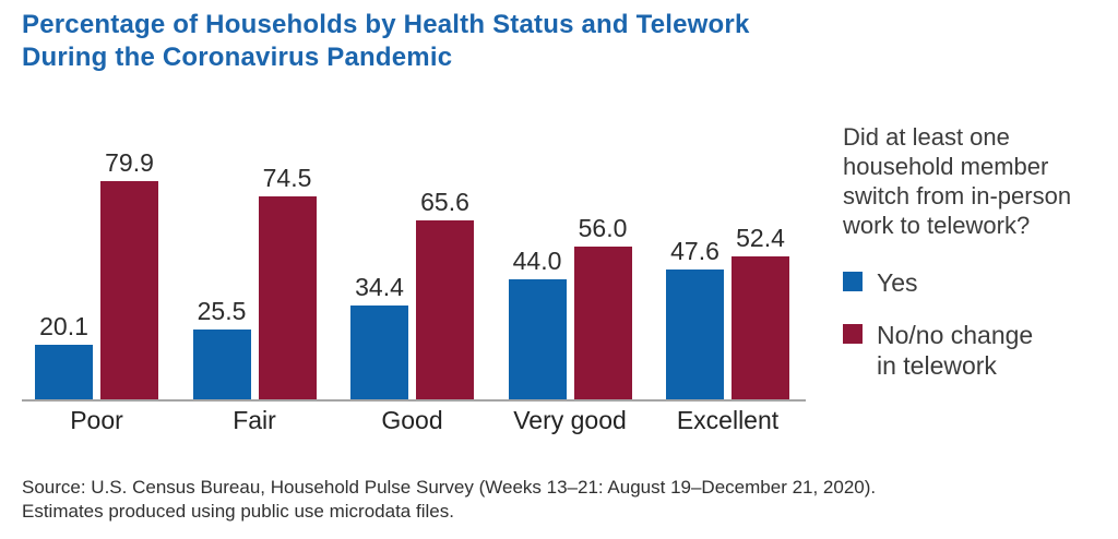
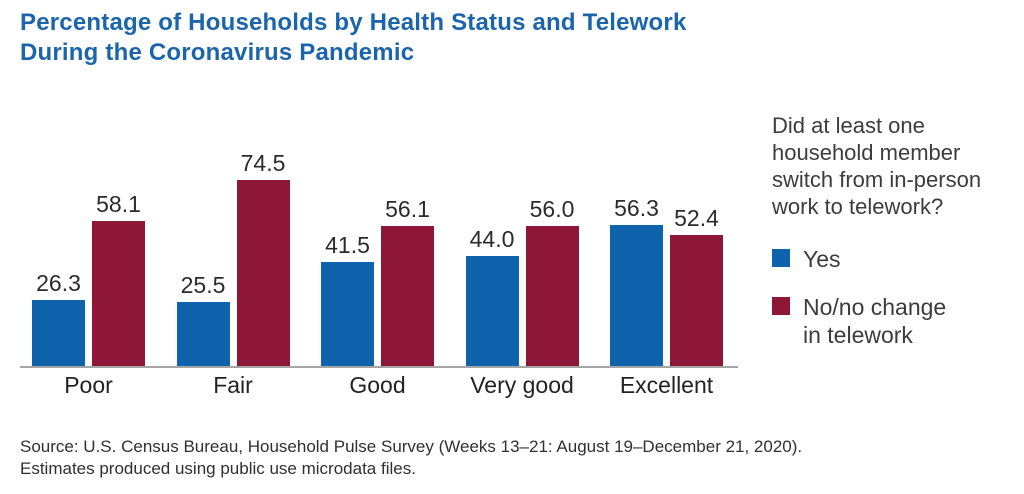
Yes/Poor: 20.1 -> 26.3
No/no change in telework/Poor: 79.9 -> 58.1
Yes/Good: 34.4 -> 41.5
No/no change in telework/Good: 65.6 -> 56.1
Yes/Excellent: 47.6 -> 56.3
